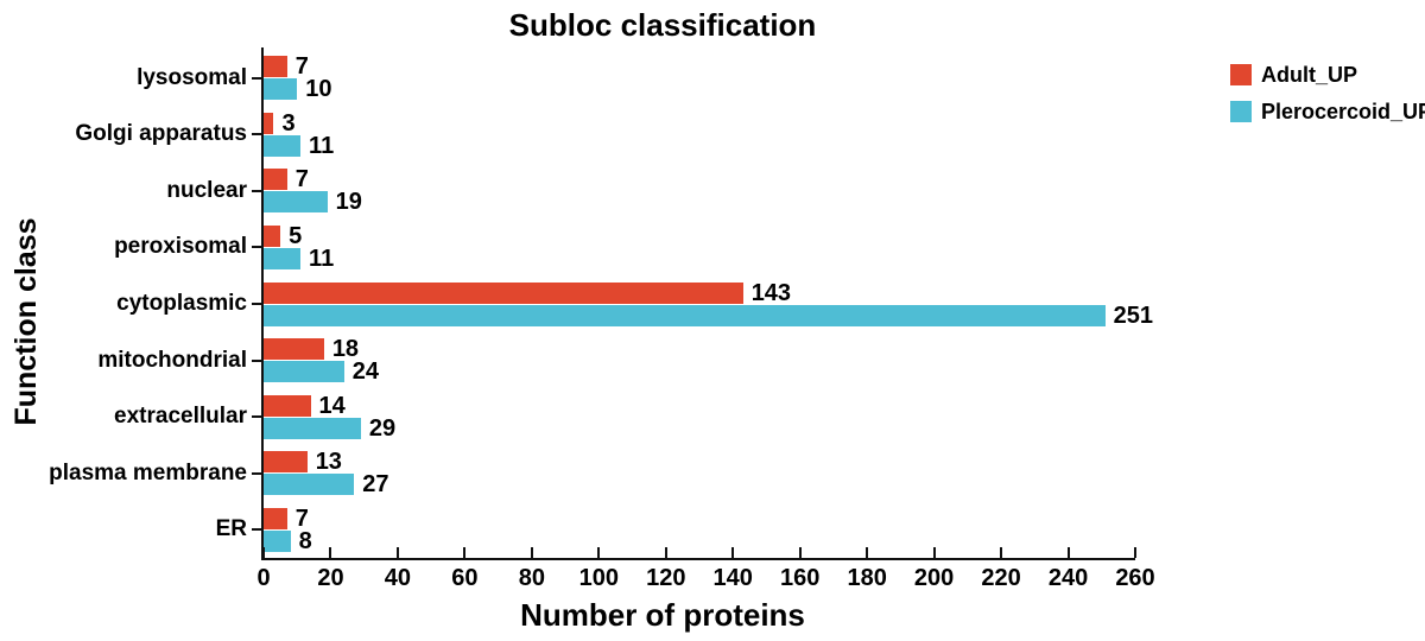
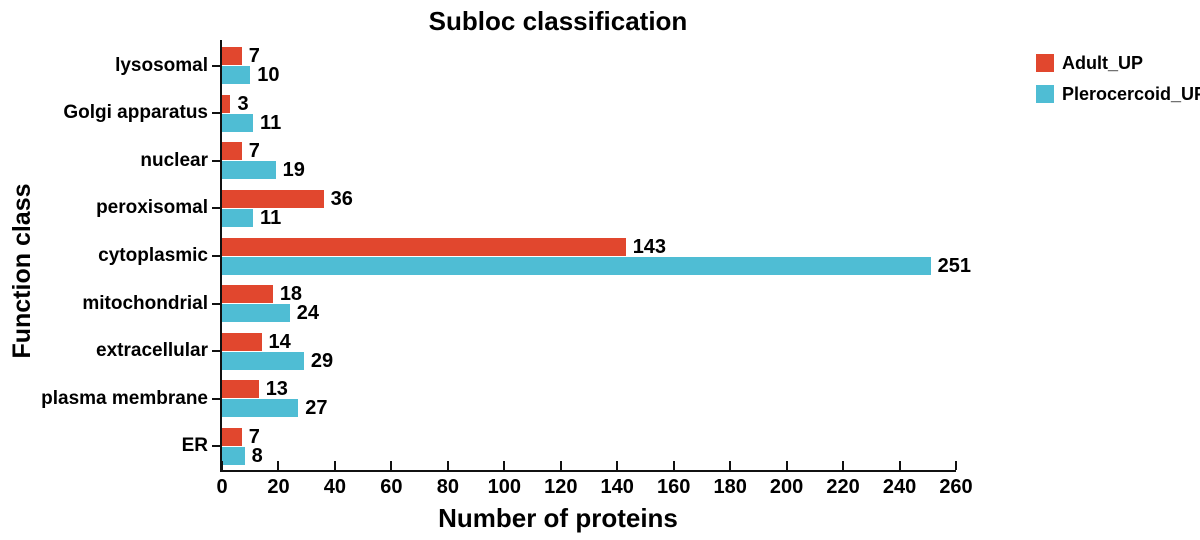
Adult_UP/peroxisomal: 5 -> 36
